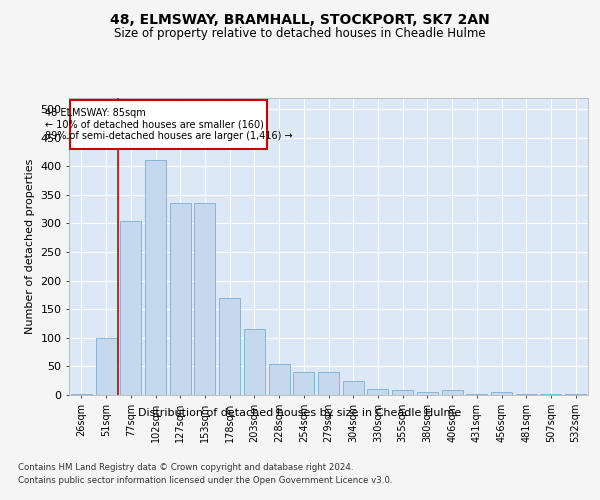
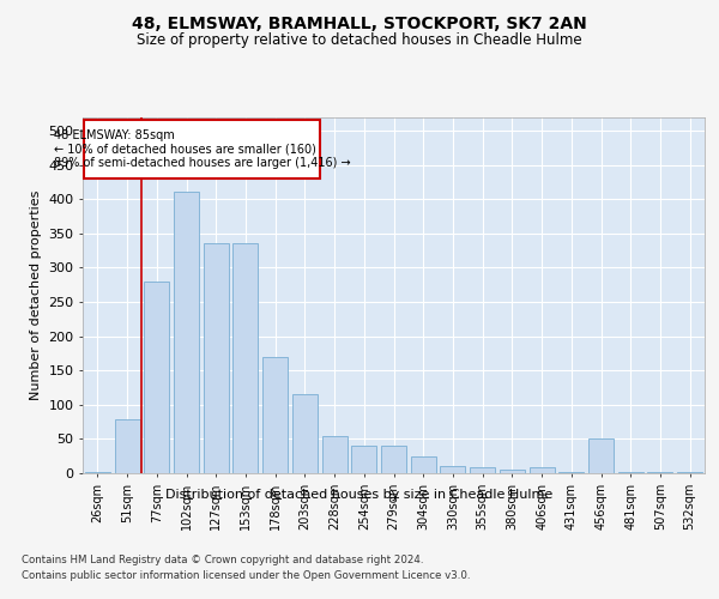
51sqm: 100 -> 78
77sqm: 305 -> 280
456sqm: 5 -> 50
